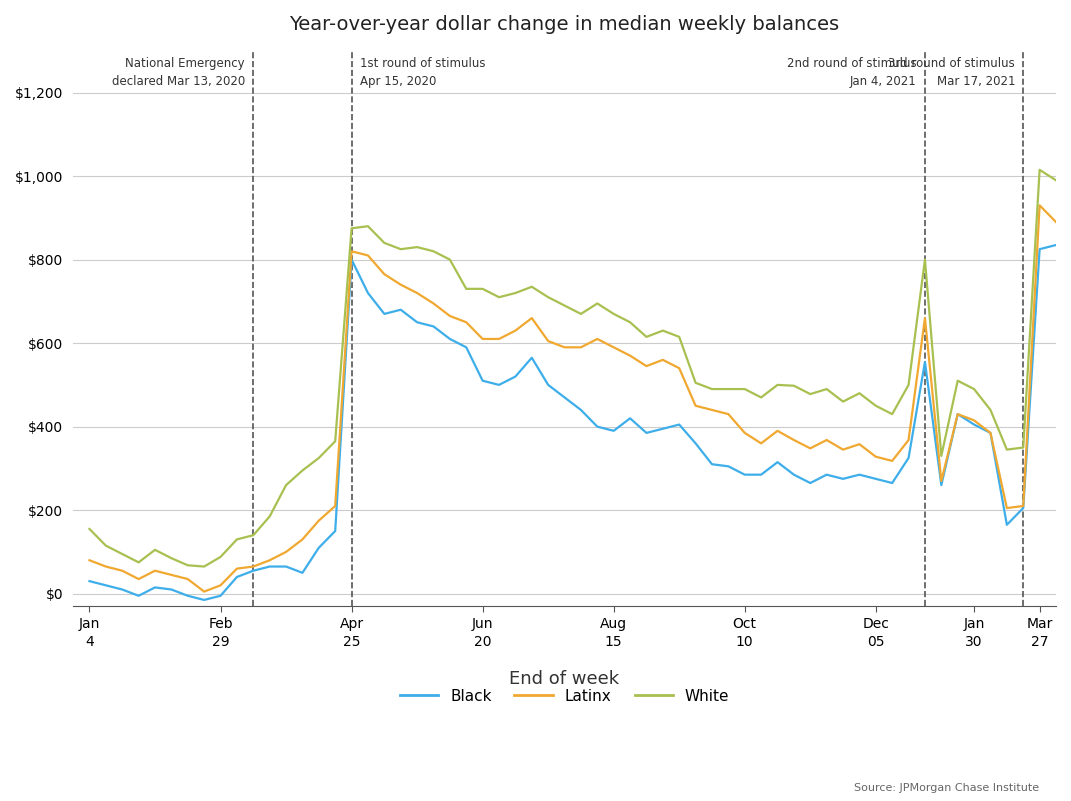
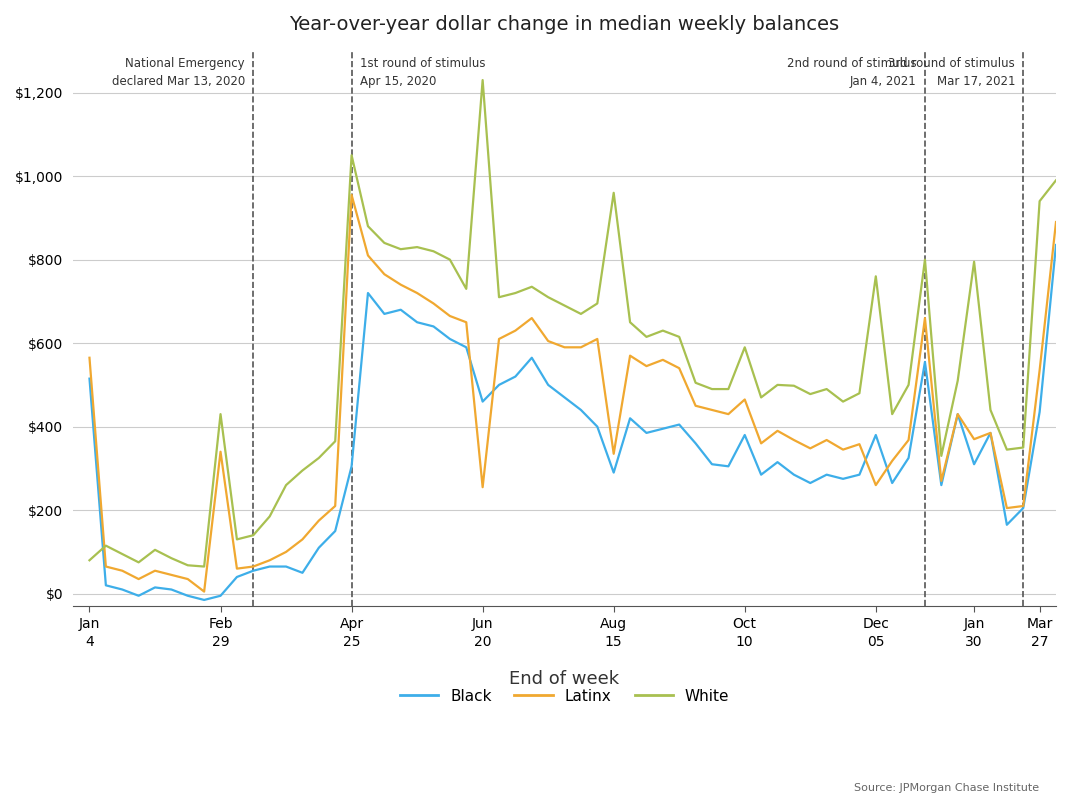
Black/Jan 4: $30 -> $515
Latinx/Jan 4: $80 -> $565
White/Jan 4: $155 -> $80
Latinx/Feb 29: $20 -> $340
White/Feb 29: $88 -> $430
Black/Apr 25: $800 -> $305
Latinx/Apr 25: $820 -> $955
White/Apr 25: $875 -> $1,050
Black/Jun 20: $510 -> $460
Latinx/Jun 20: $610 -> $255
White/Jun 20: $730 -> $1,230
Black/Aug 15: $390 -> $290
Latinx/Aug 15: $590 -> $335
White/Aug 15: $670 -> $960
Black/Oct 10: $285 -> $380
Latinx/Oct 10: $385 -> $465
White/Oct 10: $490 -> $590
Black/Dec 05: $275 -> $380
Latinx/Dec 05: $328 -> $260
White/Dec 05: $450 -> $760
Black/Jan 30: $405 -> $310
Latinx/Jan 30: $415 -> $370
White/Jan 30: $490 -> $795
Black/Mar 27: $825 -> $435
Latinx/Mar 27: $930 -> $535
White/Mar 27: $1,015 -> $940
